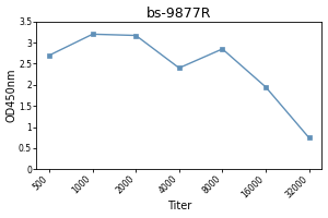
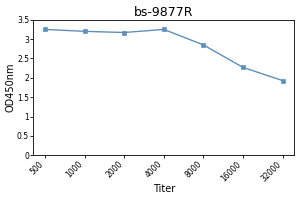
500: 2.70 -> 3.25
4000: 2.40 -> 3.25
16000: 1.95 -> 2.27
32000: 0.75 -> 1.93
